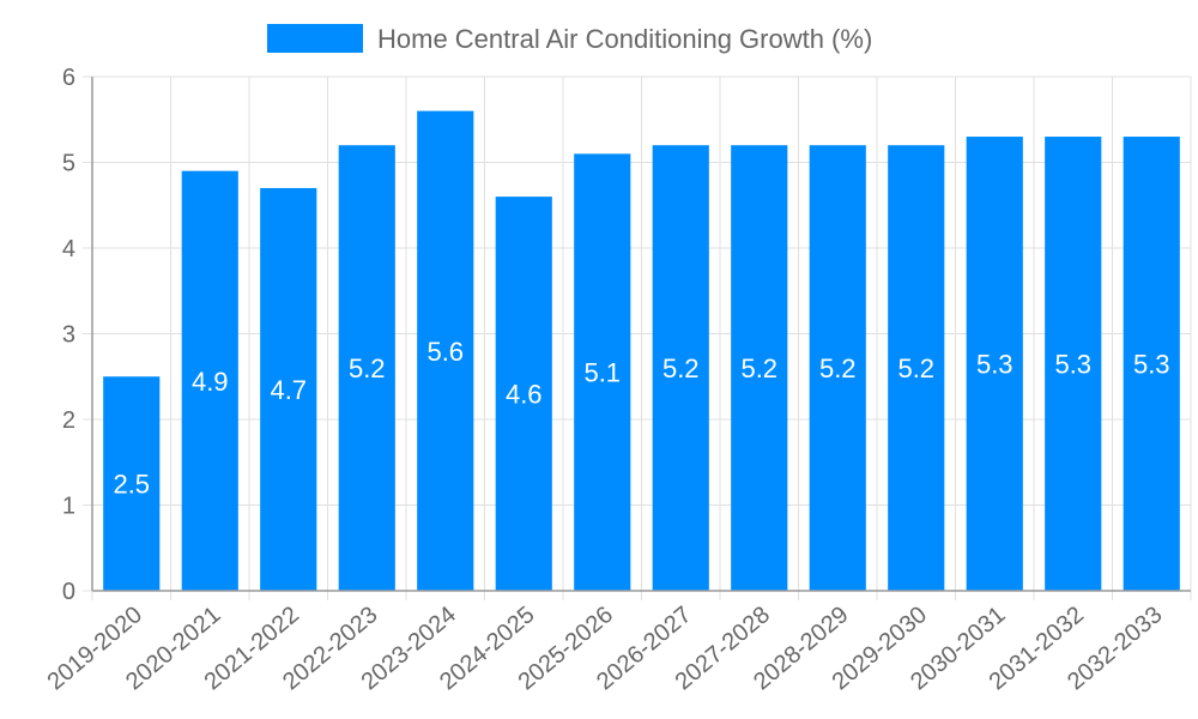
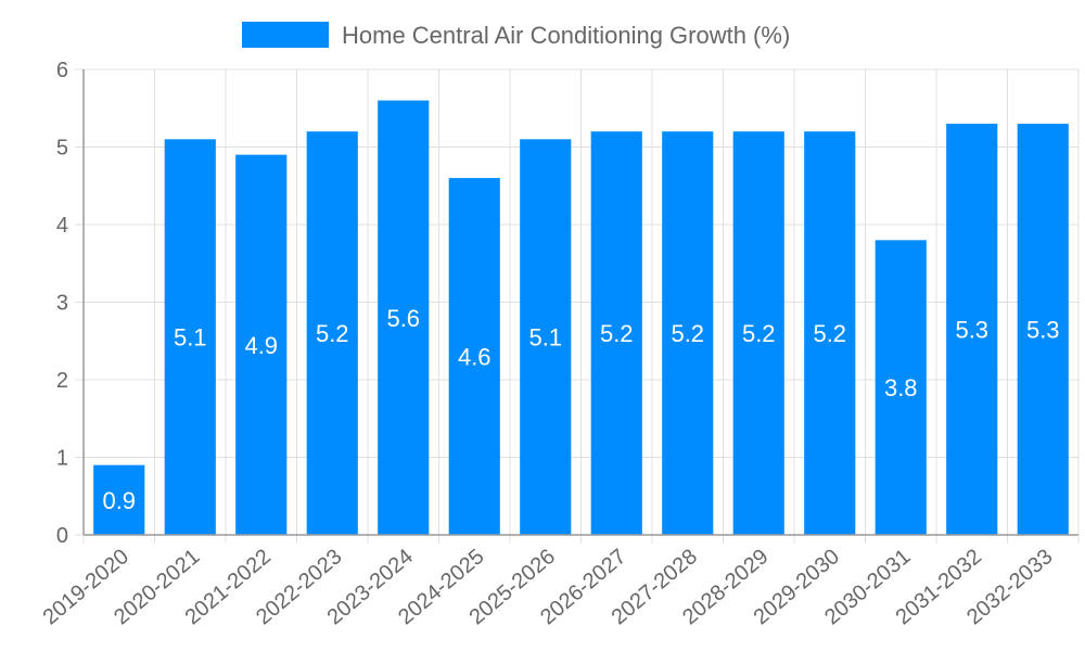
2019-2020: 2.5 -> 0.9
2020-2021: 4.9 -> 5.1
2021-2022: 4.7 -> 4.9
2030-2031: 5.3 -> 3.8
